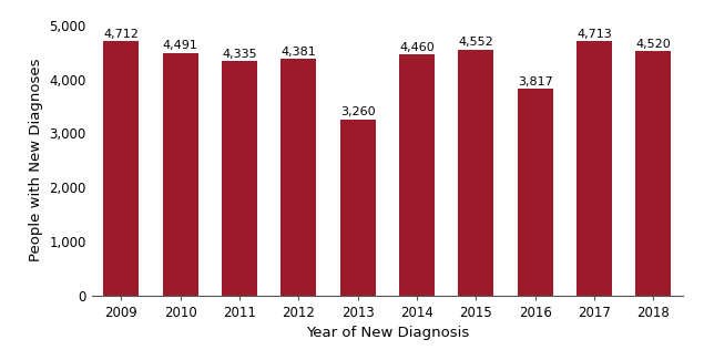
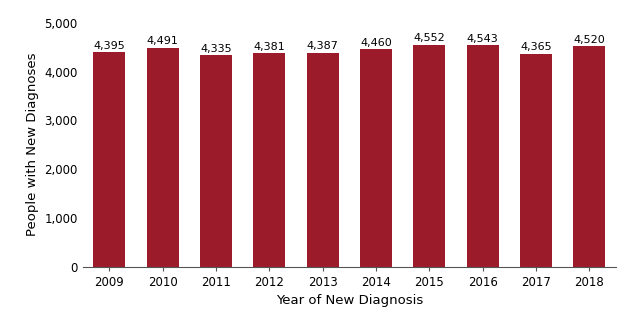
2009: 4,712 -> 4,395
2013: 3,260 -> 4,387
2016: 3,817 -> 4,543
2017: 4,713 -> 4,365
